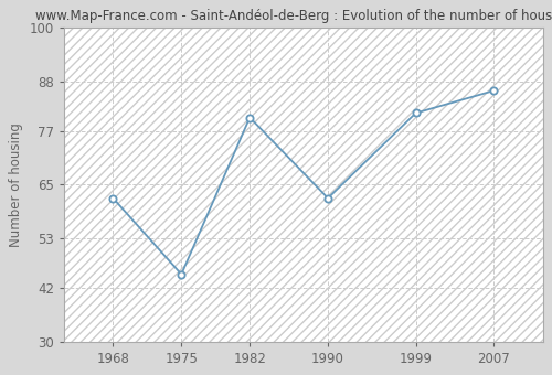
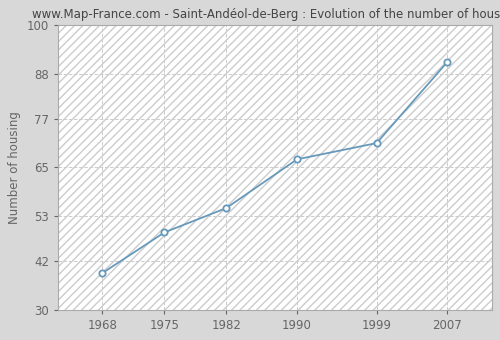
1968: 62 -> 39
1975: 45 -> 49
1982: 80 -> 55
1990: 62 -> 67
1999: 81 -> 71
2007: 86 -> 91
